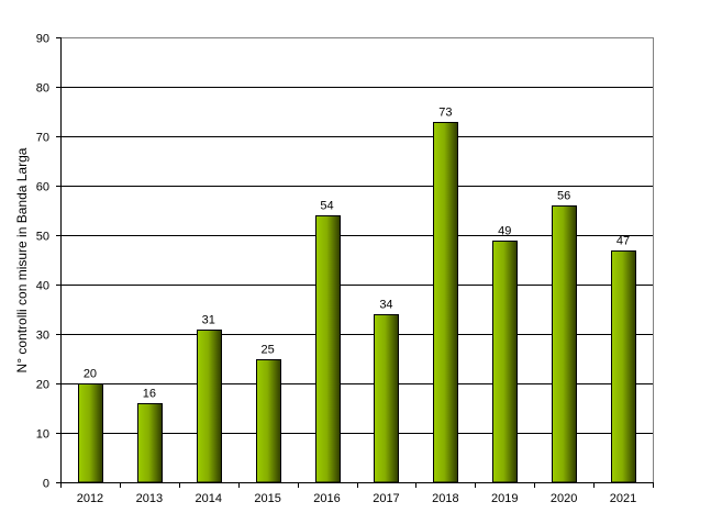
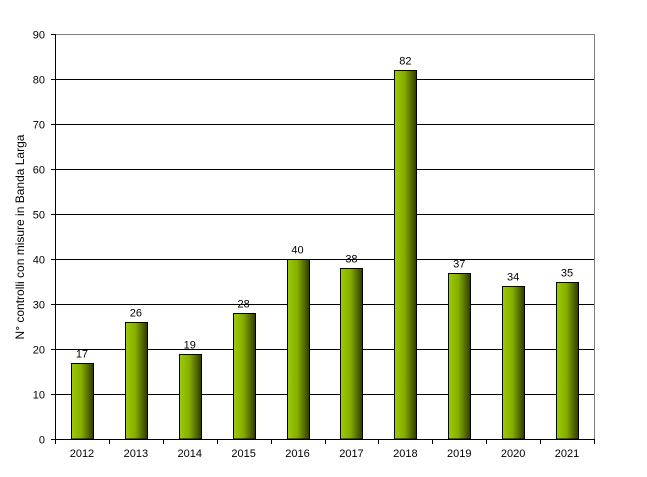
2012: 20 -> 17
2013: 16 -> 26
2014: 31 -> 19
2015: 25 -> 28
2016: 54 -> 40
2017: 34 -> 38
2018: 73 -> 82
2019: 49 -> 37
2020: 56 -> 34
2021: 47 -> 35
